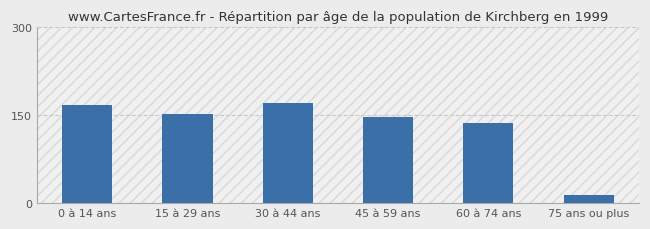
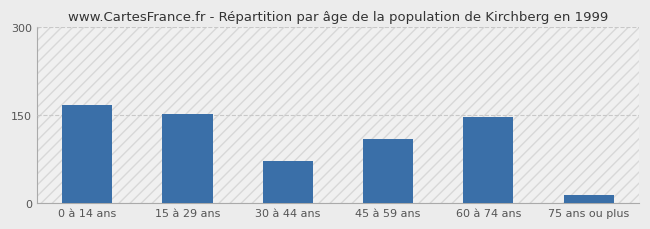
30 à 44 ans: 170 -> 72
45 à 59 ans: 146 -> 110
60 à 74 ans: 136 -> 146
